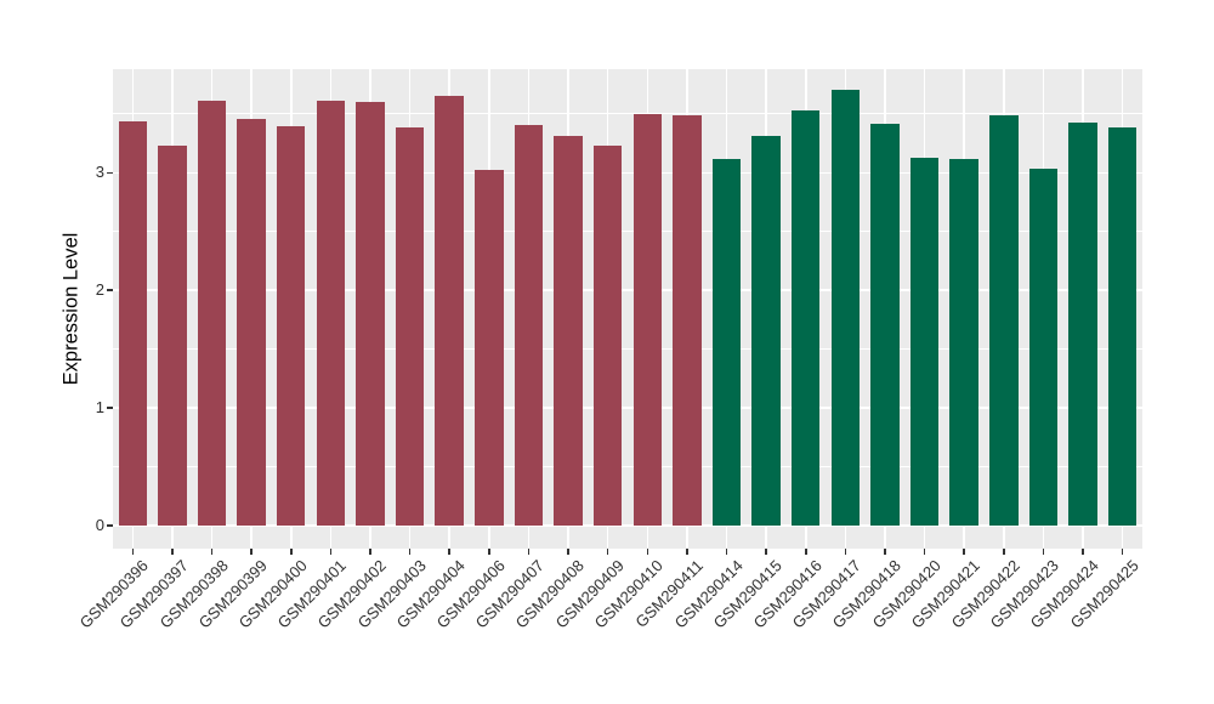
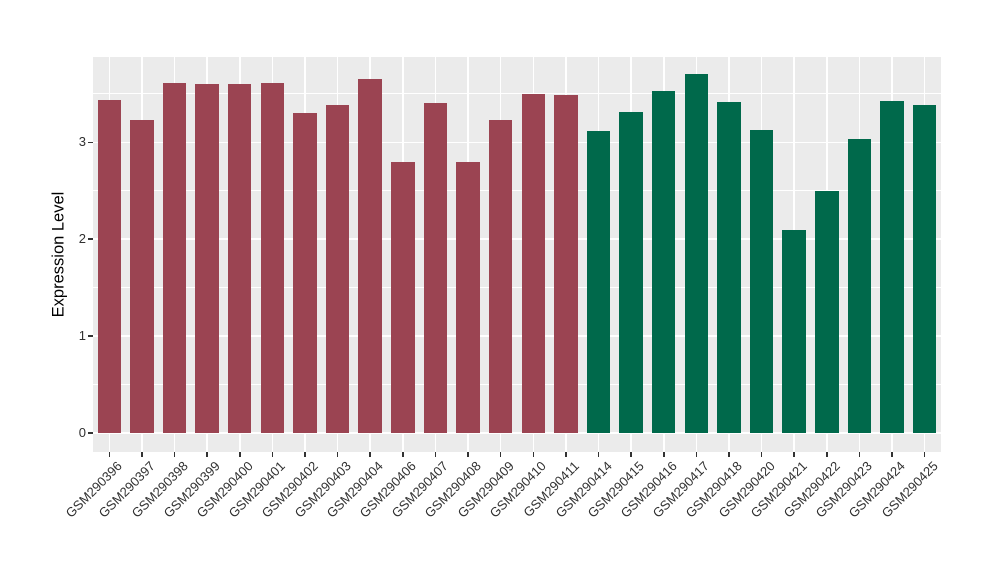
GSM290399: 3.5 -> 3.6
GSM290400: 3.4 -> 3.6
GSM290402: 3.6 -> 3.3
GSM290406: 3.0 -> 2.8
GSM290408: 3.3 -> 2.8
GSM290421: 3.1 -> 2.1
GSM290422: 3.5 -> 2.5
